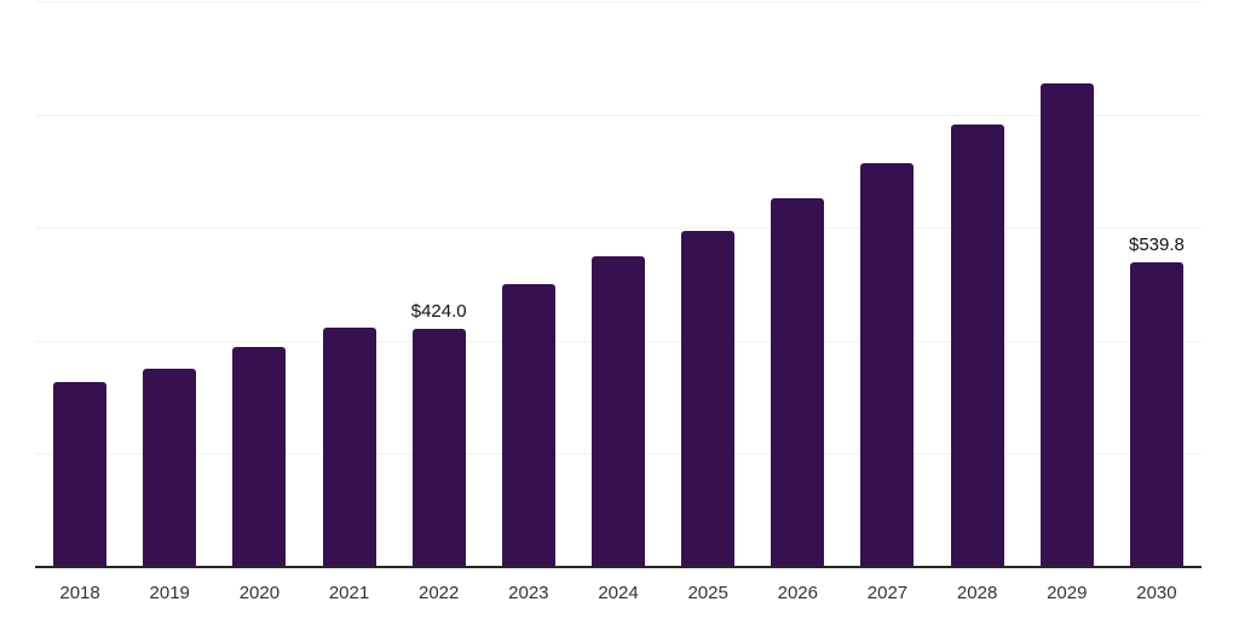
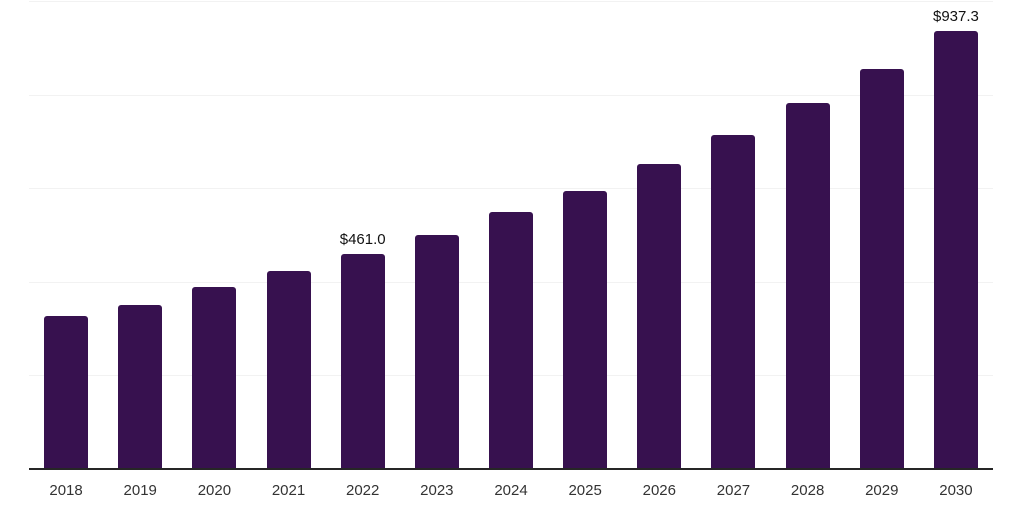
2022: $424.0 -> $461.0
2030: $539.8 -> $937.3
